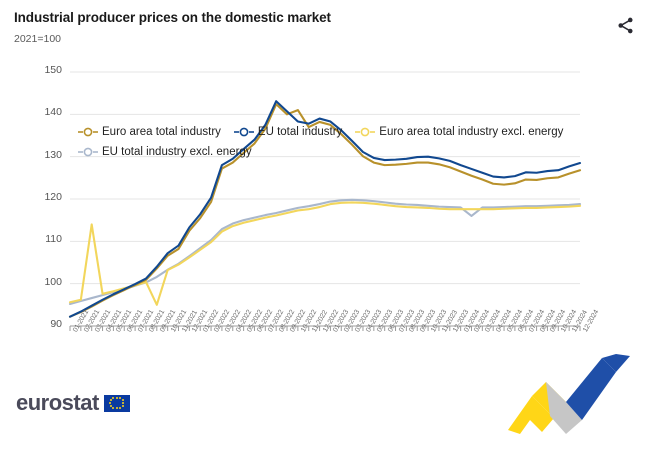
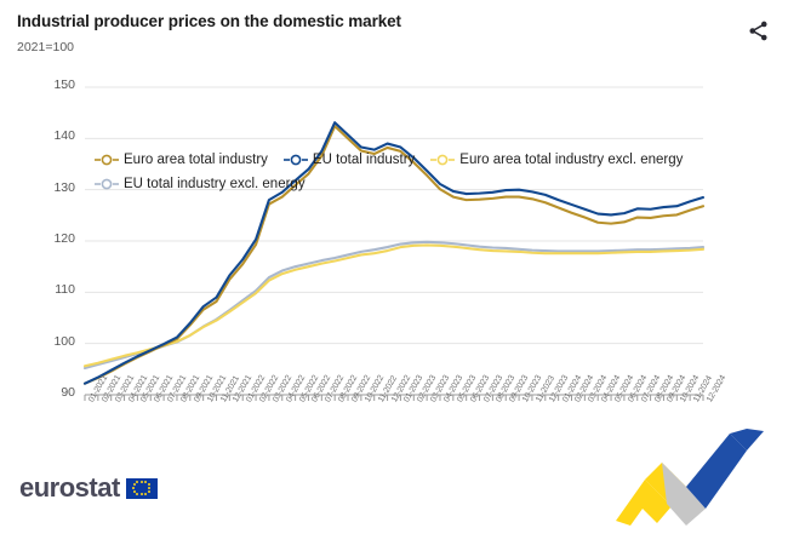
Euro area total industry excl. energy/03-2021: 114 -> 97
Euro area total industry excl. energy/09-2021: 95 -> 102
Euro area total industry/10-2022: 141 -> 138
EU total industry excl. energy/02-2024: 116 -> 118
